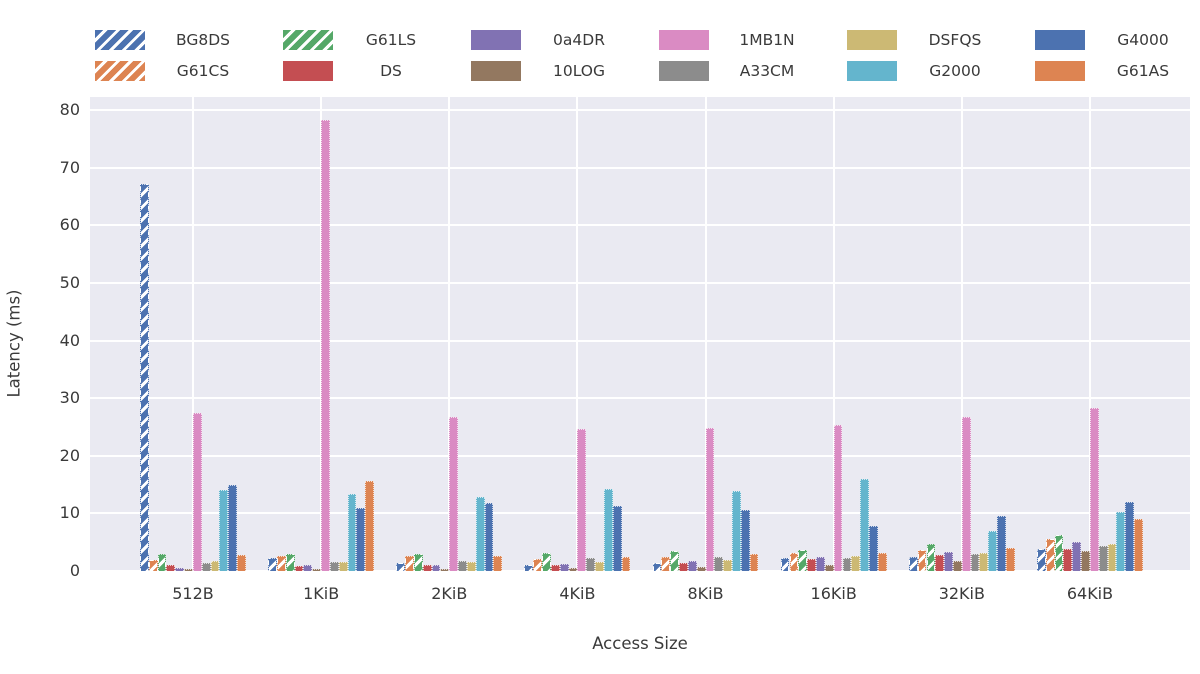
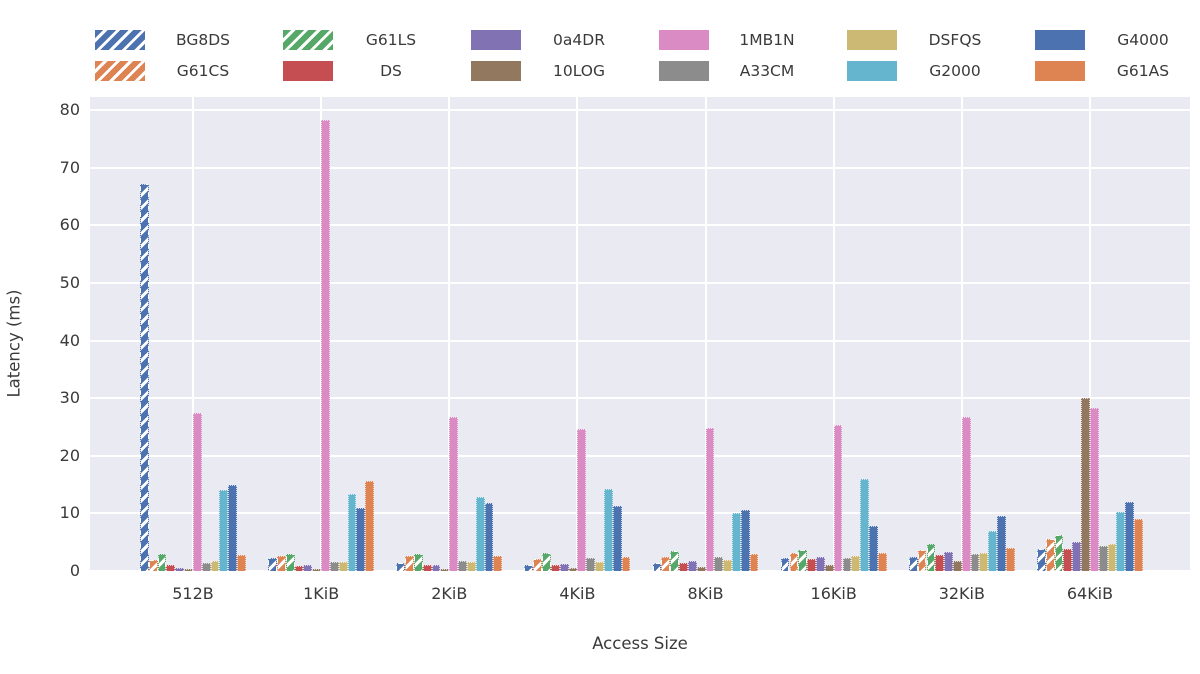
G2000/8KiB: 14 -> 10
10LOG/64KiB: 3 -> 30
